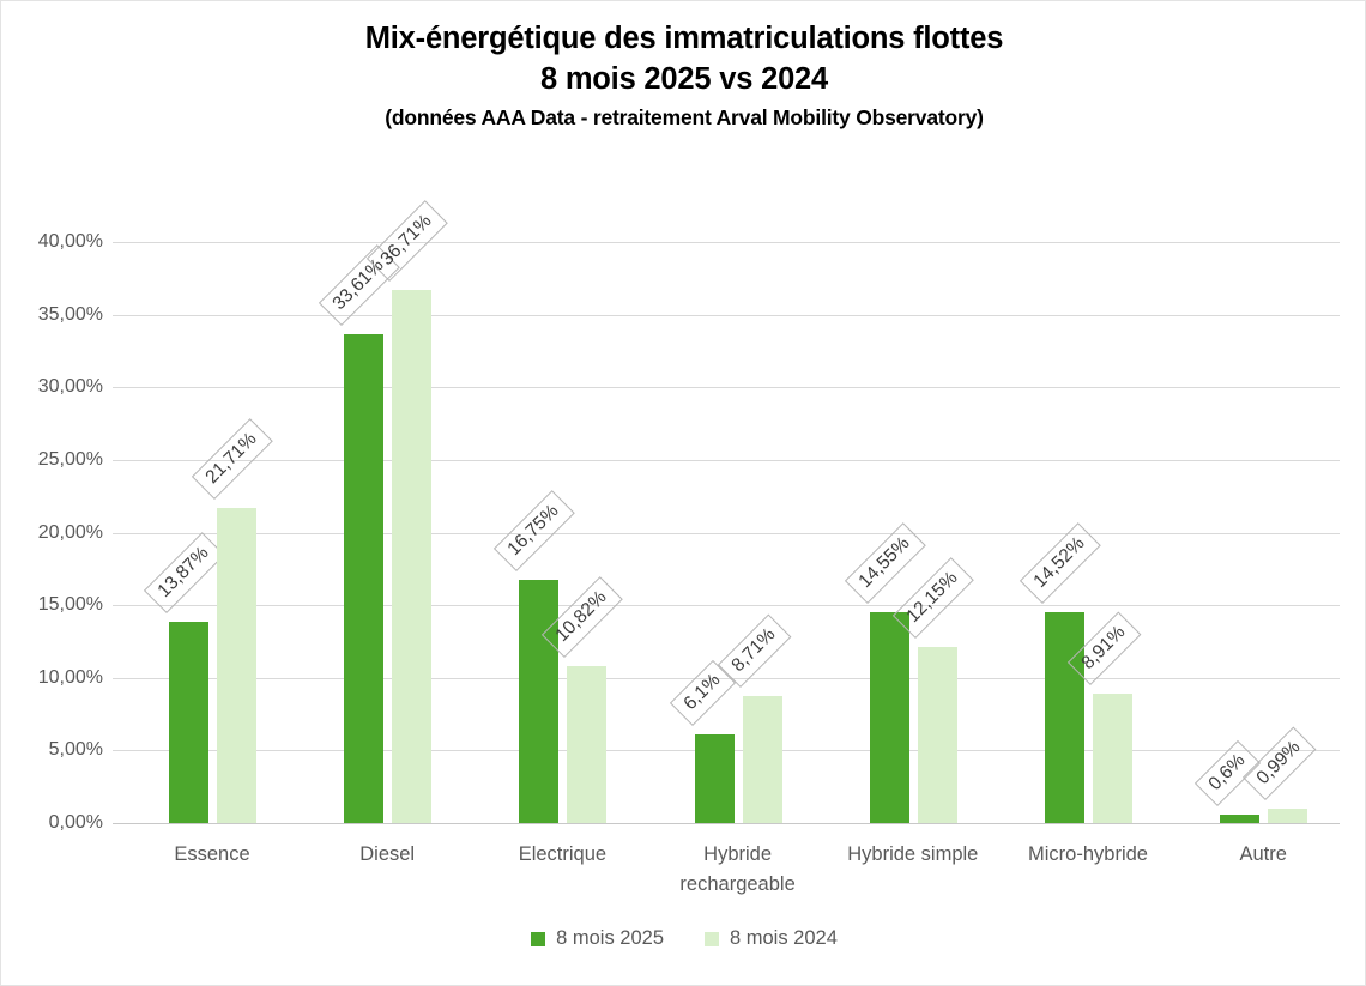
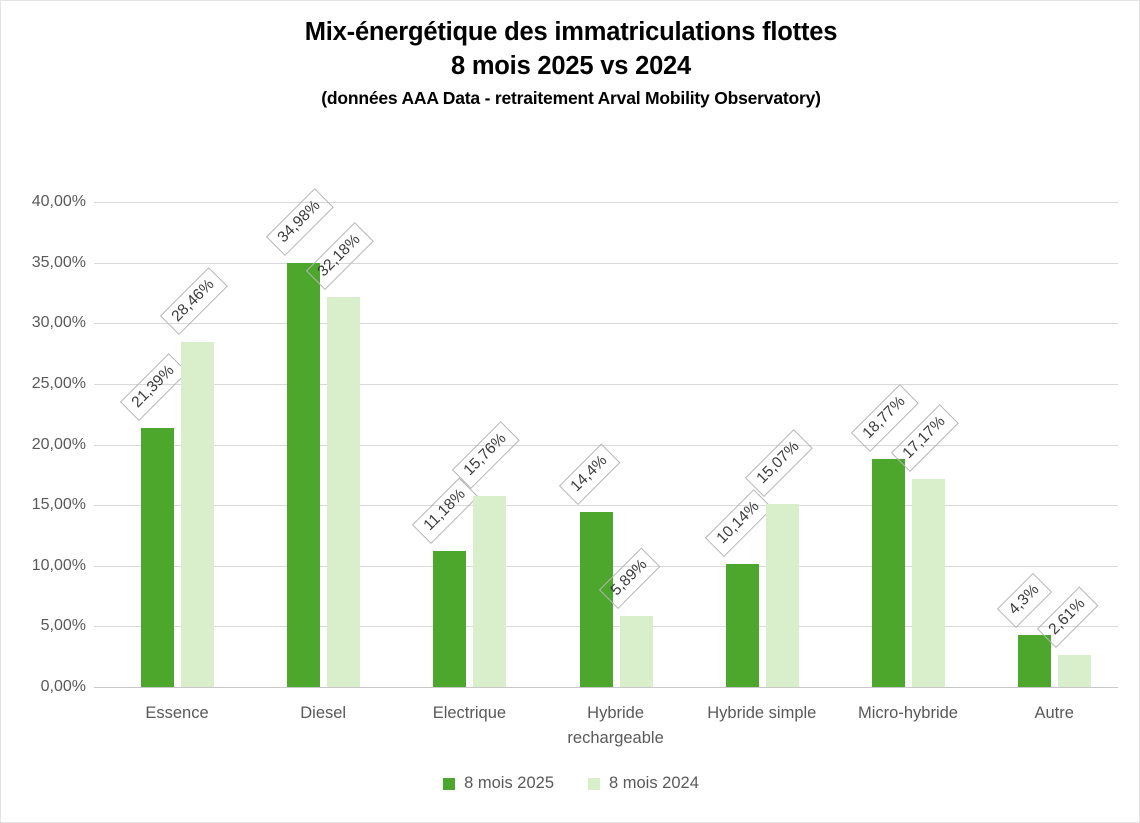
8 mois 2025/Essence: 13,87% -> 21,39%
8 mois 2024/Essence: 21,71% -> 28,46%
8 mois 2025/Diesel: 33,61% -> 34,98%
8 mois 2024/Diesel: 36,71% -> 32,18%
8 mois 2025/Electrique: 16,75% -> 11,18%
8 mois 2024/Electrique: 10,82% -> 15,76%
8 mois 2025/Hybride rechargeable: 6,1% -> 14,4%
8 mois 2024/Hybride rechargeable: 8,71% -> 5,89%
8 mois 2025/Hybride simple: 14,55% -> 10,14%
8 mois 2024/Hybride simple: 12,15% -> 15,07%
8 mois 2025/Micro-hybride: 14,52% -> 18,77%
8 mois 2024/Micro-hybride: 8,91% -> 17,17%
8 mois 2025/Autre: 0,6% -> 4,3%
8 mois 2024/Autre: 0,99% -> 2,61%
